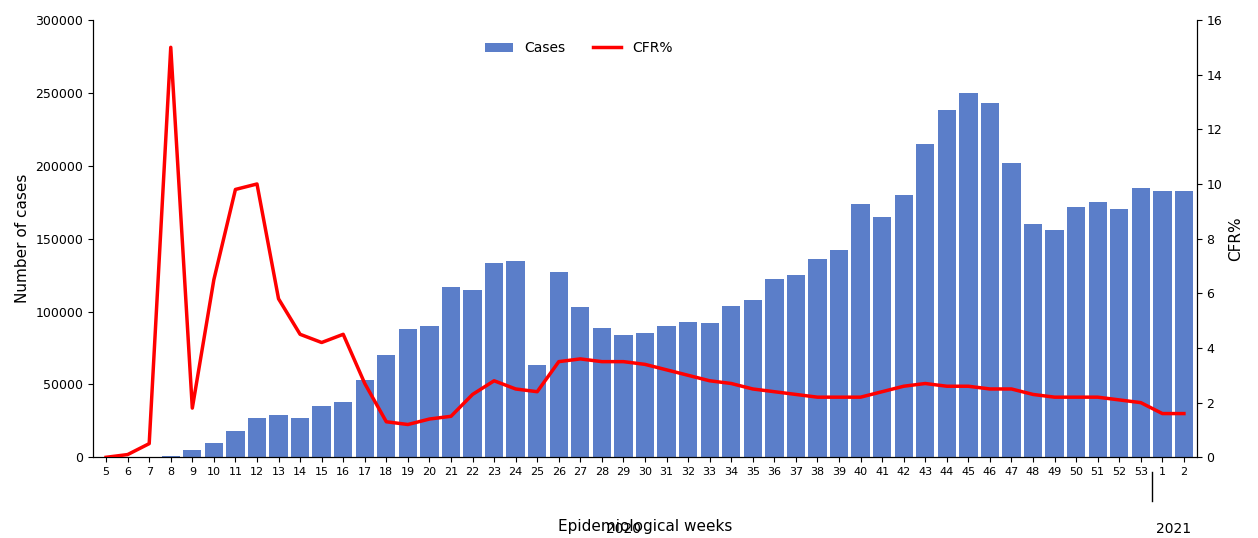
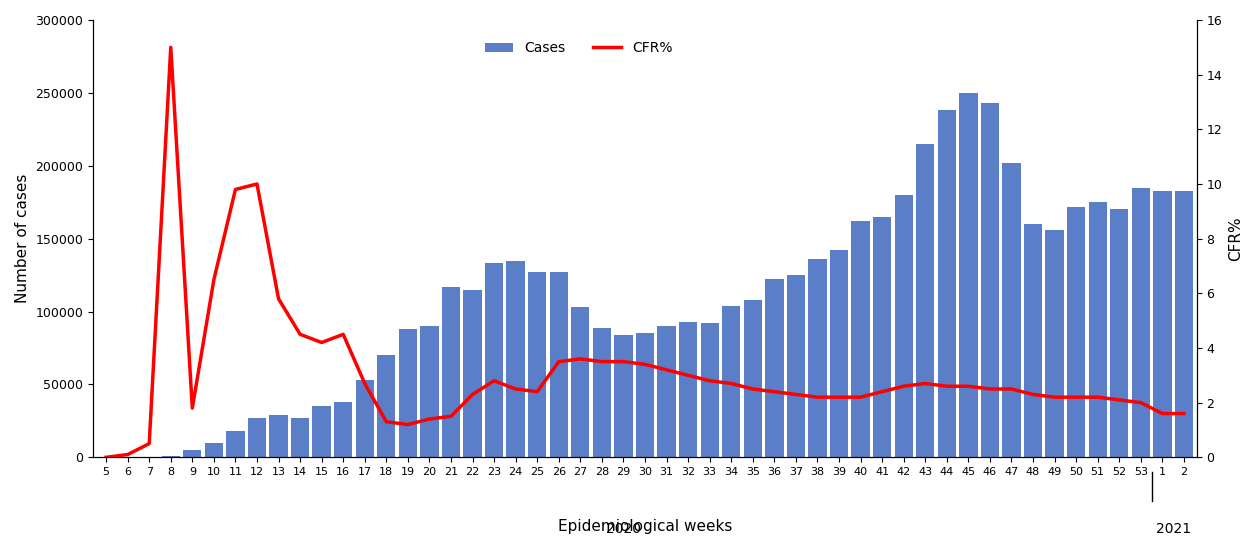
Cases/25: 63000 -> 127000
Cases/40: 174000 -> 162000
